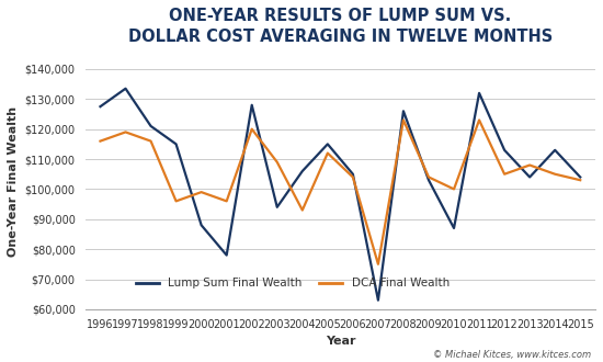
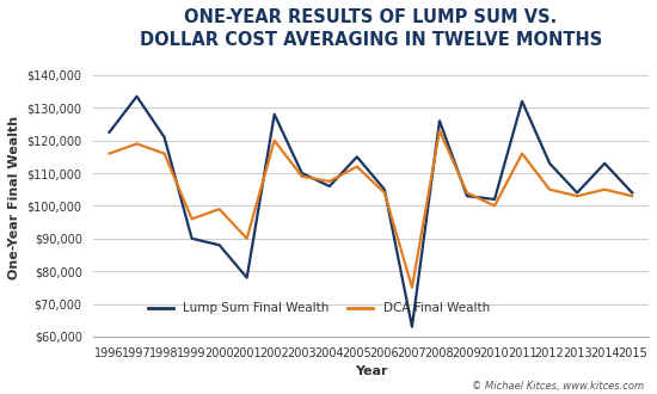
Lump Sum Final Wealth/1996: $127,500 -> $122,500
Lump Sum Final Wealth/1999: $115,000 -> $90,000
DCA Final Wealth/2001: $96,000 -> $90,000
Lump Sum Final Wealth/2003: $94,000 -> $110,000
DCA Final Wealth/2004: $93,000 -> $107,500
Lump Sum Final Wealth/2010: $87,000 -> $102,000
DCA Final Wealth/2011: $123,000 -> $116,000
DCA Final Wealth/2013: $108,000 -> $103,000
